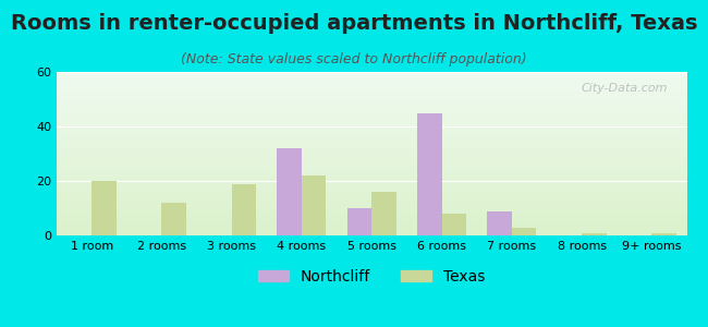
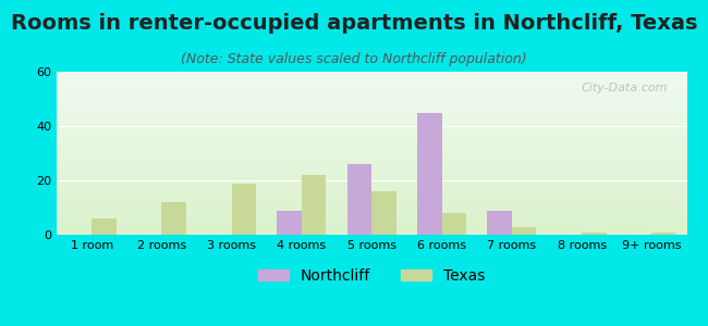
Texas/1 room: 20 -> 6
Northcliff/4 rooms: 32 -> 9
Northcliff/5 rooms: 10 -> 26
